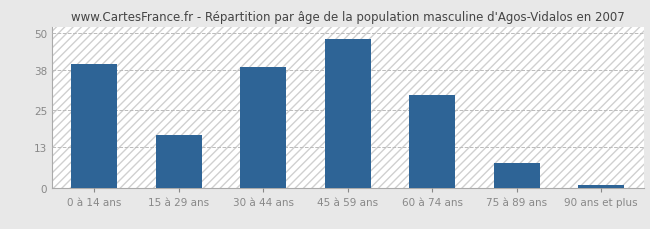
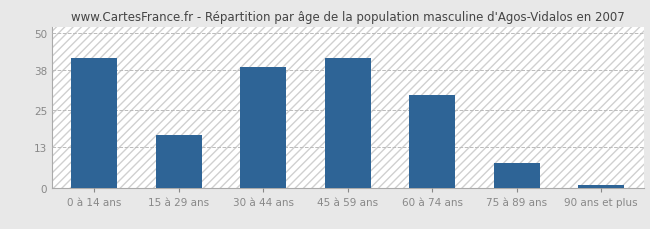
0 à 14 ans: 40 -> 42
45 à 59 ans: 48 -> 42
